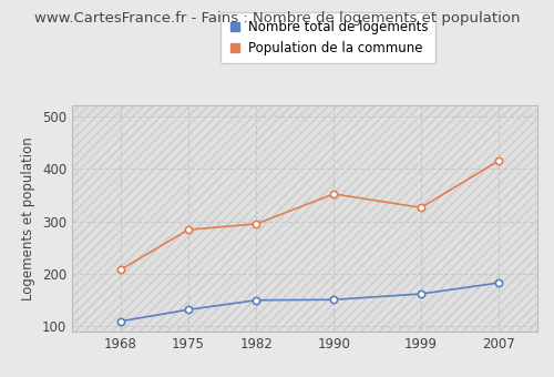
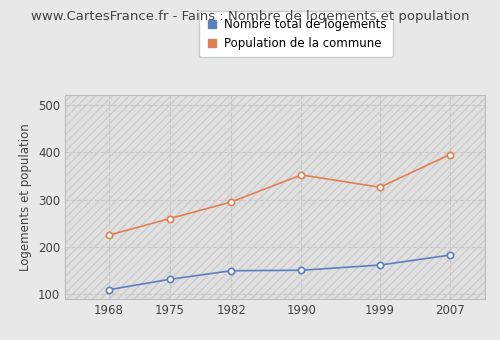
Population de la commune/1968: 208 -> 225
Population de la commune/1975: 284 -> 260
Population de la commune/2007: 415 -> 395
